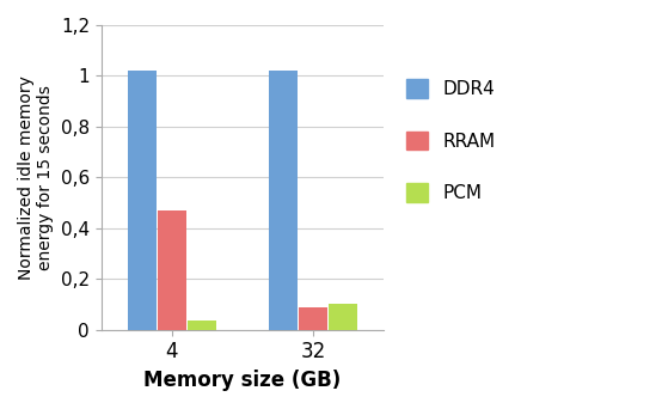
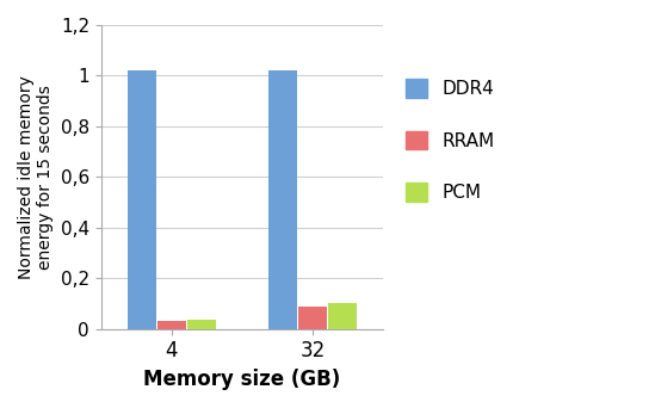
RRAM/4: 0,47 -> 0,03
